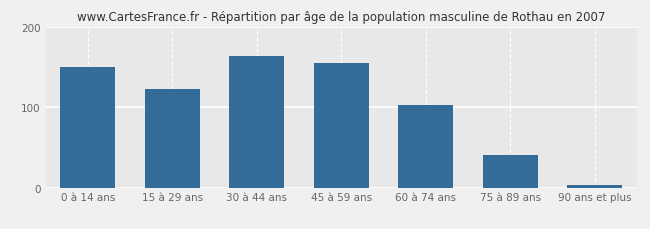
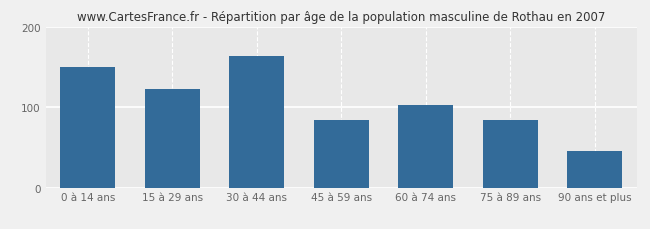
45 à 59 ans: 155 -> 84
75 à 89 ans: 40 -> 84
90 ans et plus: 3 -> 46
